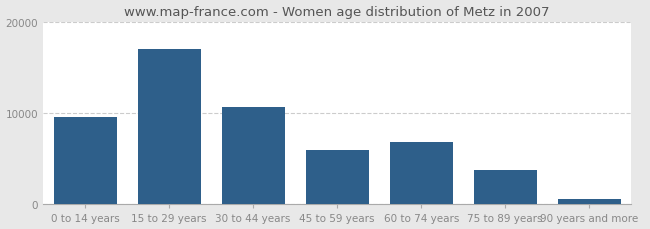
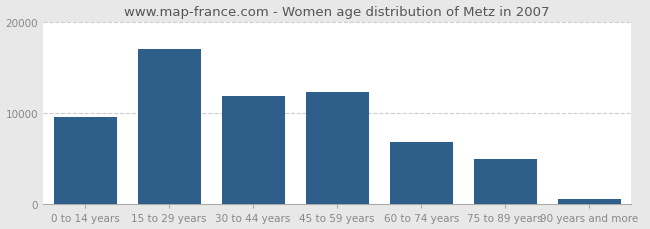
30 to 44 years: 10600 -> 11900
45 to 59 years: 6000 -> 12300
75 to 89 years: 3800 -> 5000
